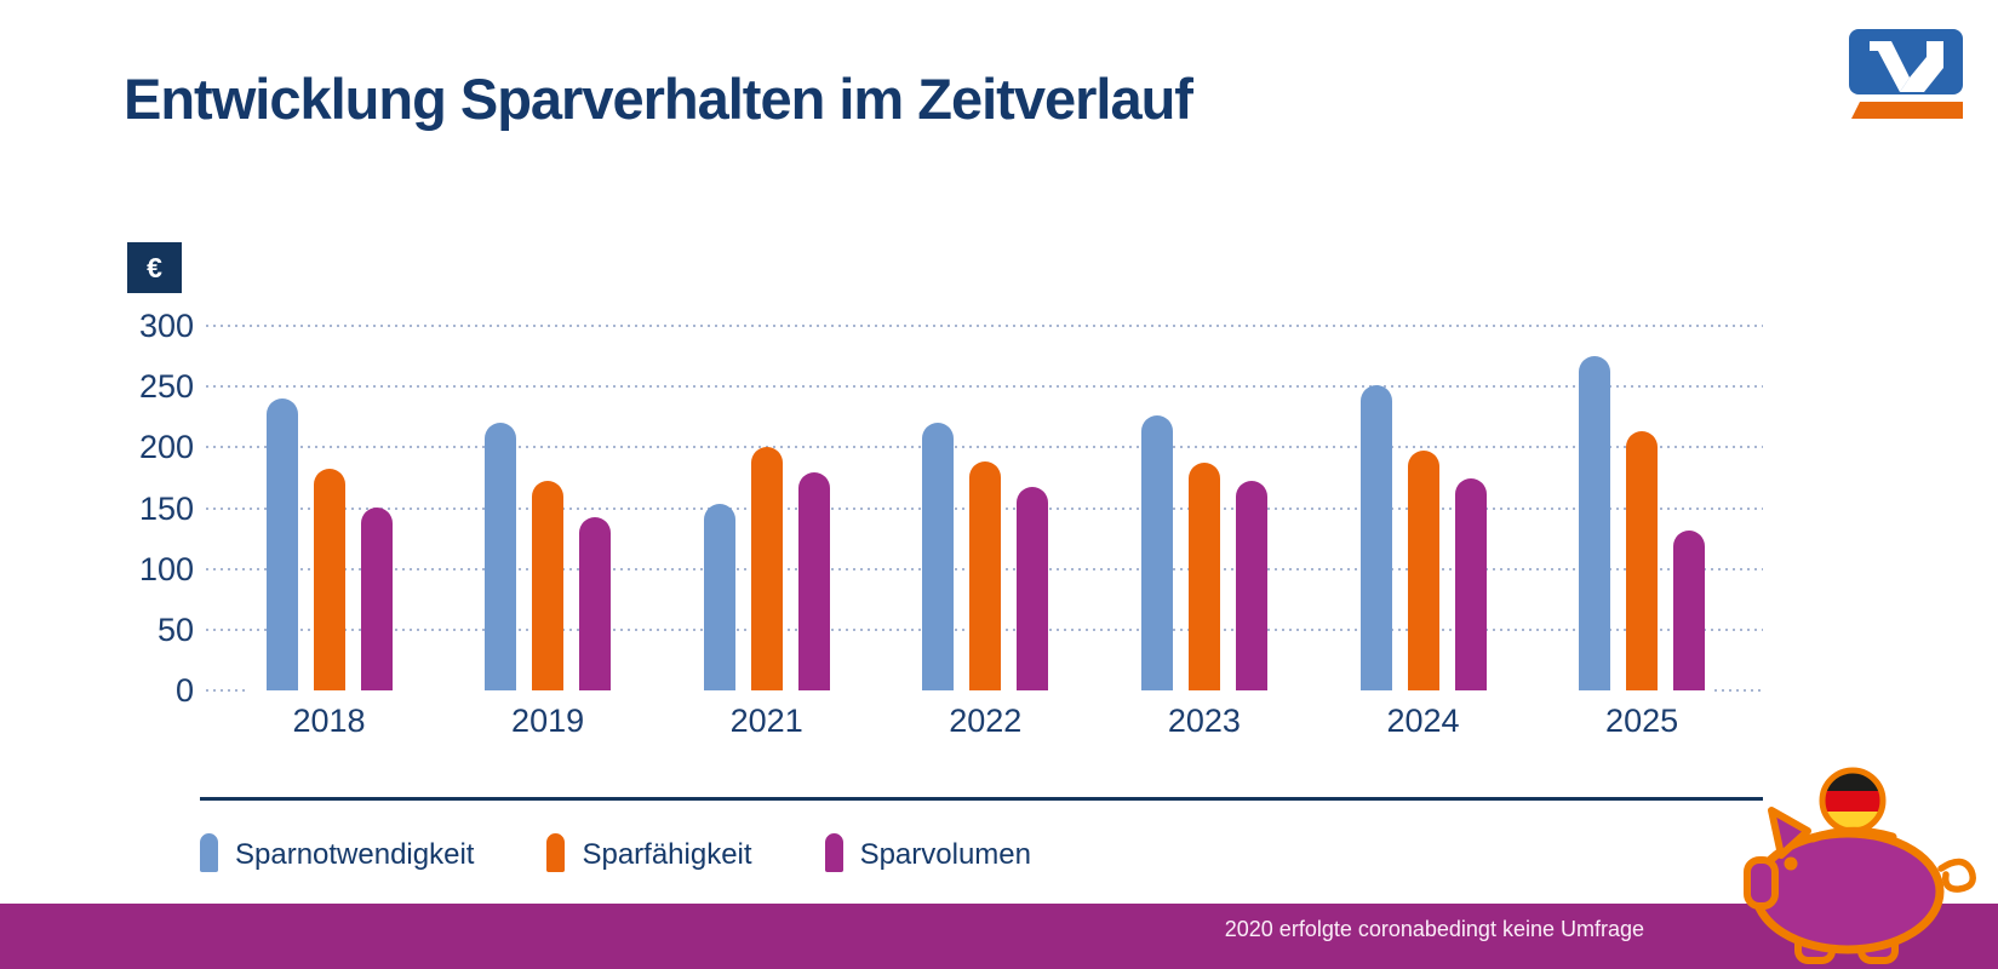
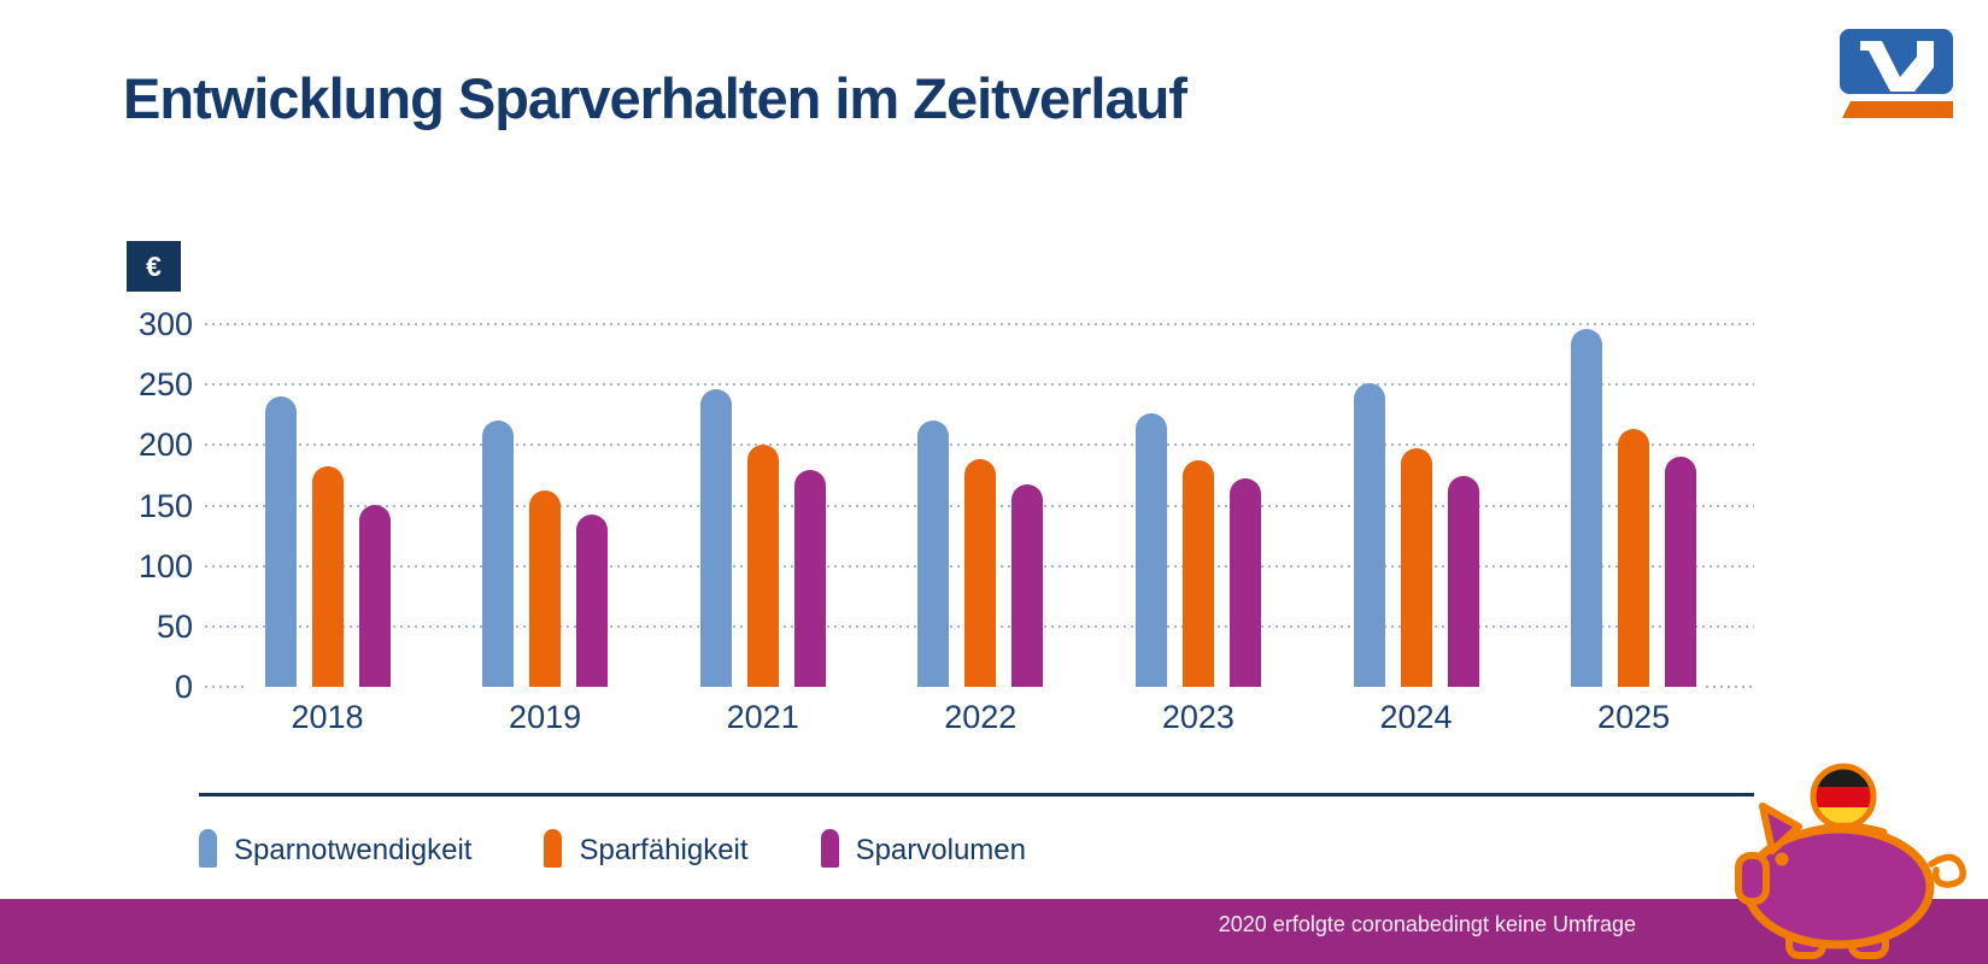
Sparfähigkeit/2019: 172 -> 162
Sparnotwendigkeit/2021: 153 -> 246
Sparnotwendigkeit/2025: 275 -> 296
Sparvolumen/2025: 132 -> 190
